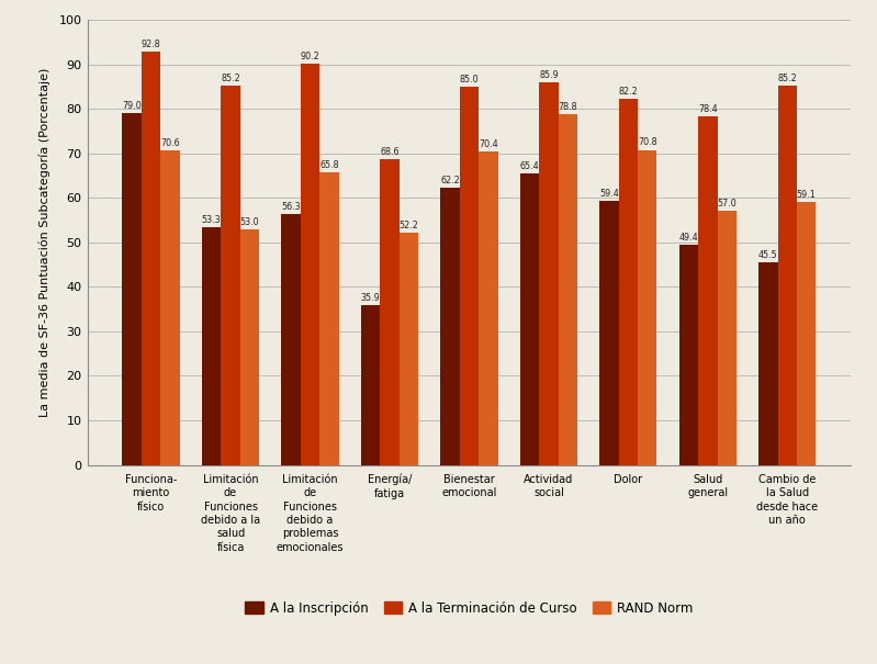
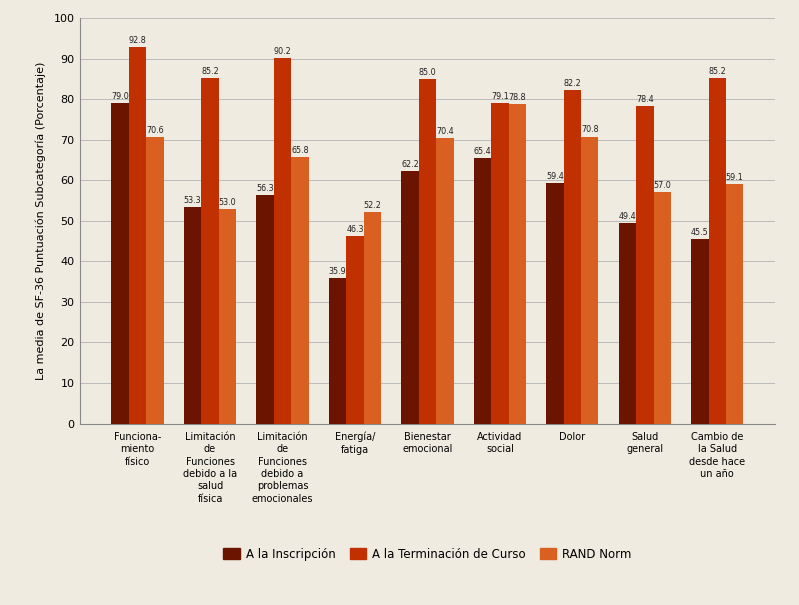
A la Terminación de Curso/Energía/ fatiga: 68.6 -> 46.3
A la Terminación de Curso/Actividad social: 85.9 -> 79.1
